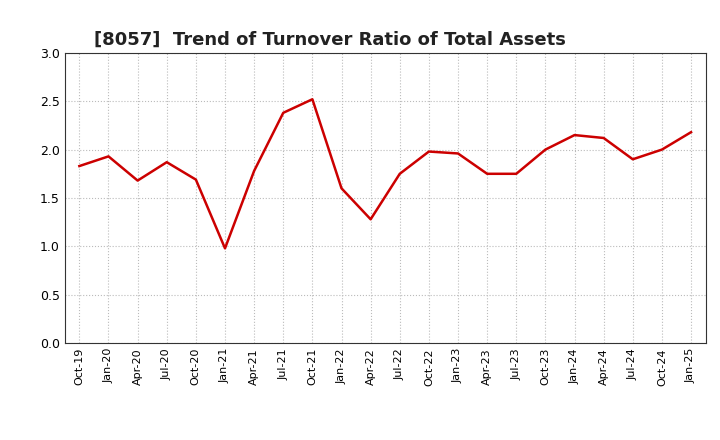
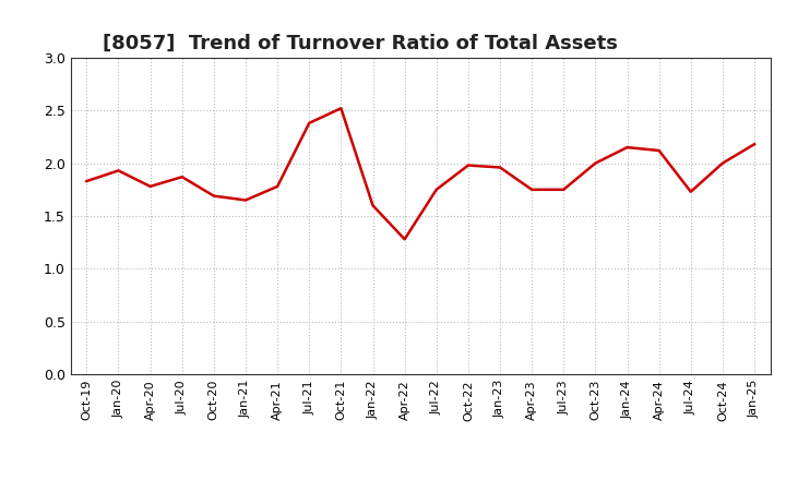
Apr-20: 1.68 -> 1.78
Jan-21: 0.98 -> 1.65
Jul-24: 1.90 -> 1.73
